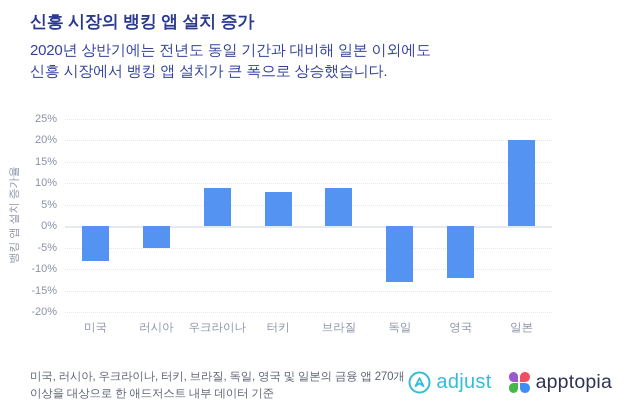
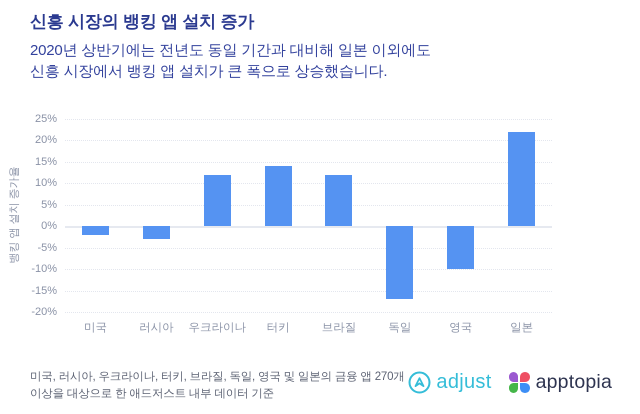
미국: -8% -> -2%
러시아: -5% -> -3%
우크라이나: 9% -> 12%
터키: 8% -> 14%
브라질: 9% -> 12%
독일: -13% -> -17%
영국: -12% -> -10%
일본: 20% -> 22%
